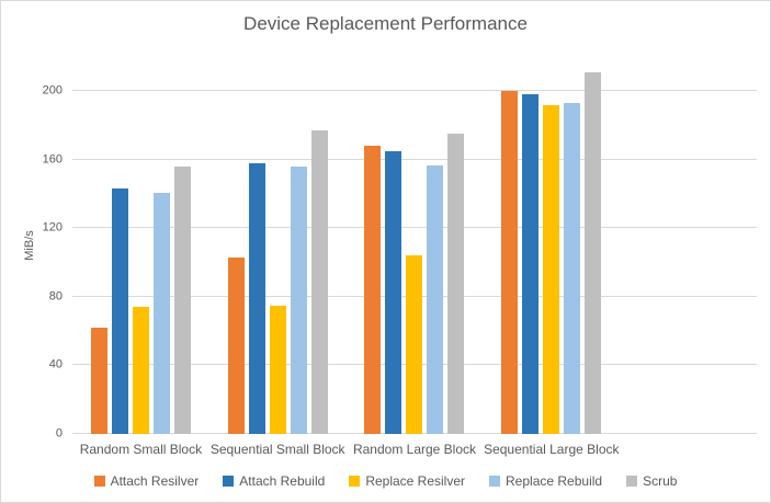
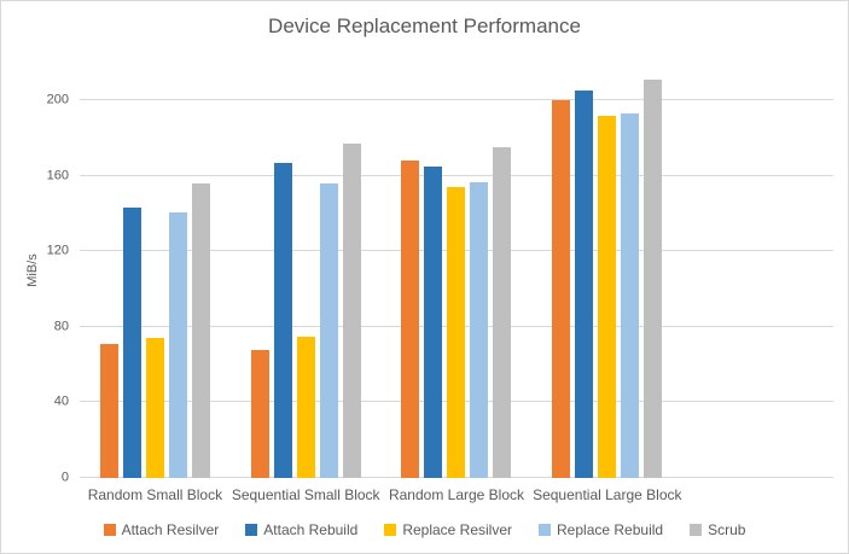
Attach Resilver/Random Small Block: 62 -> 71
Attach Resilver/Sequential Small Block: 103 -> 68
Attach Rebuild/Sequential Small Block: 158 -> 167
Replace Resilver/Random Large Block: 104 -> 154
Attach Rebuild/Sequential Large Block: 198 -> 205
